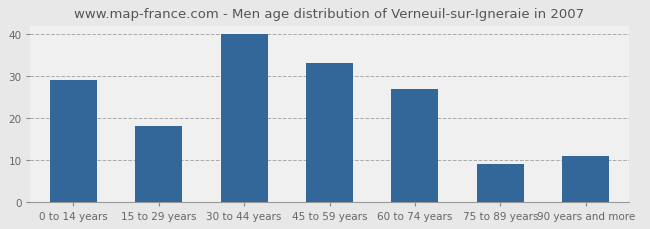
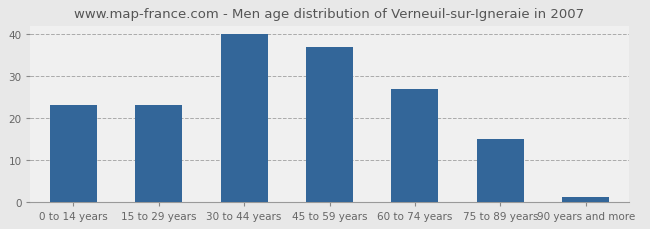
0 to 14 years: 29 -> 23
15 to 29 years: 18 -> 23
45 to 59 years: 33 -> 37
75 to 89 years: 9 -> 15
90 years and more: 11 -> 1
